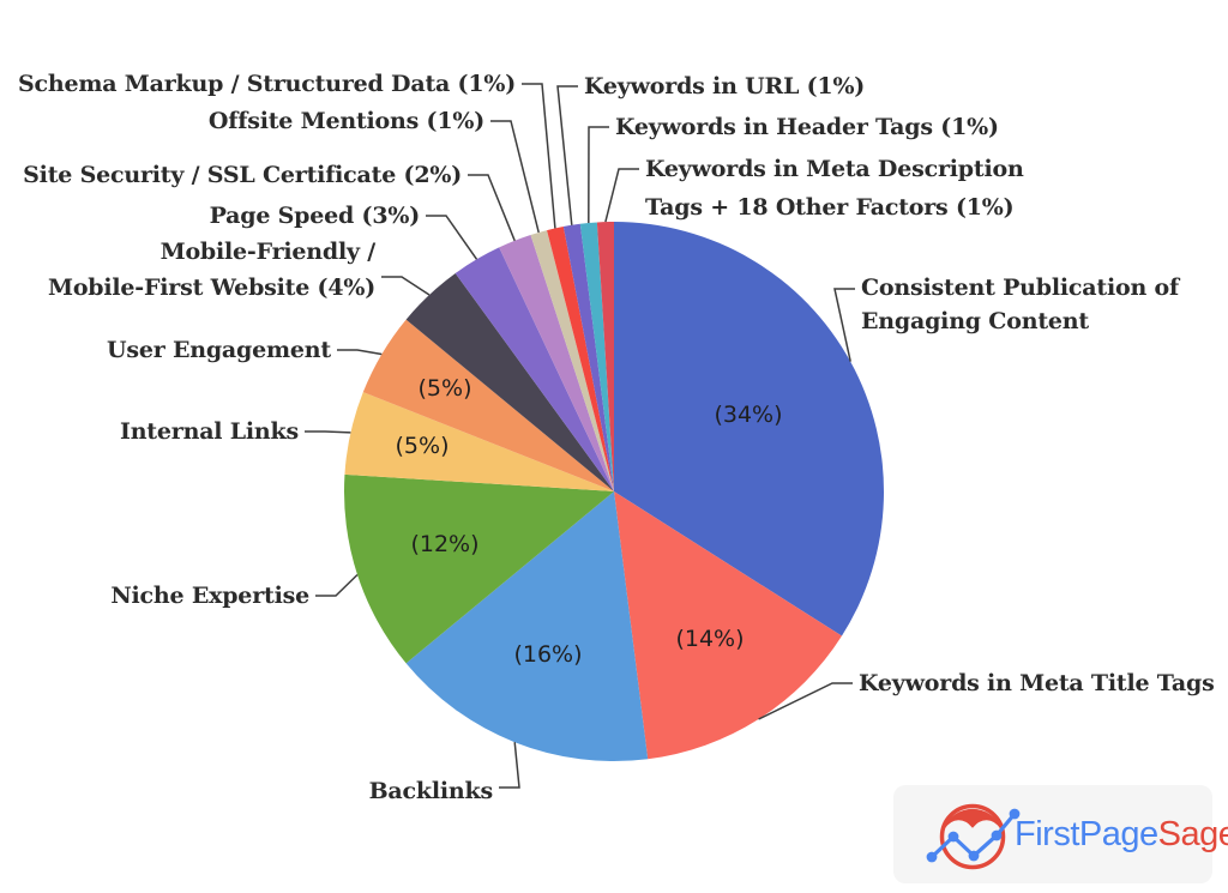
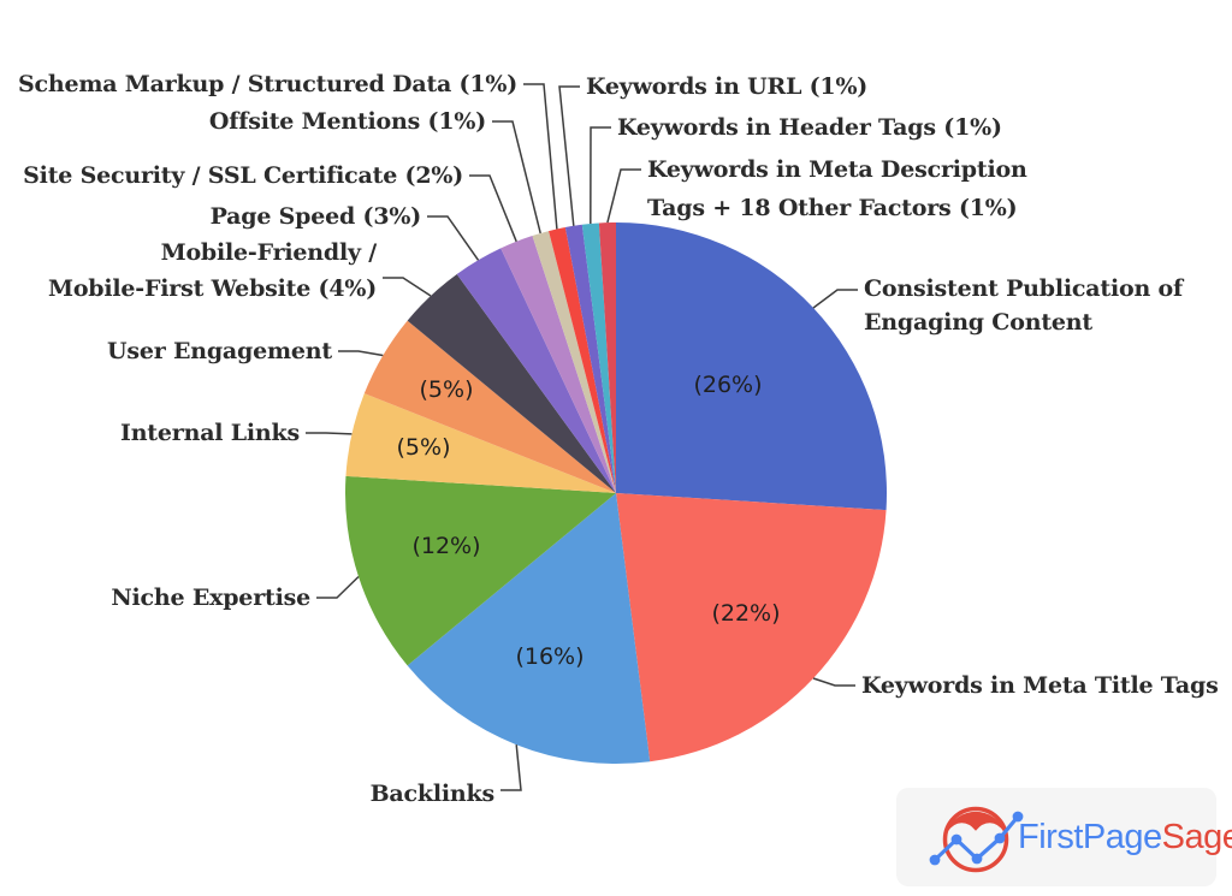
Consistent Publication of Engaging Content: 34% -> 26%
Keywords in Meta Title Tags: 14% -> 22%
